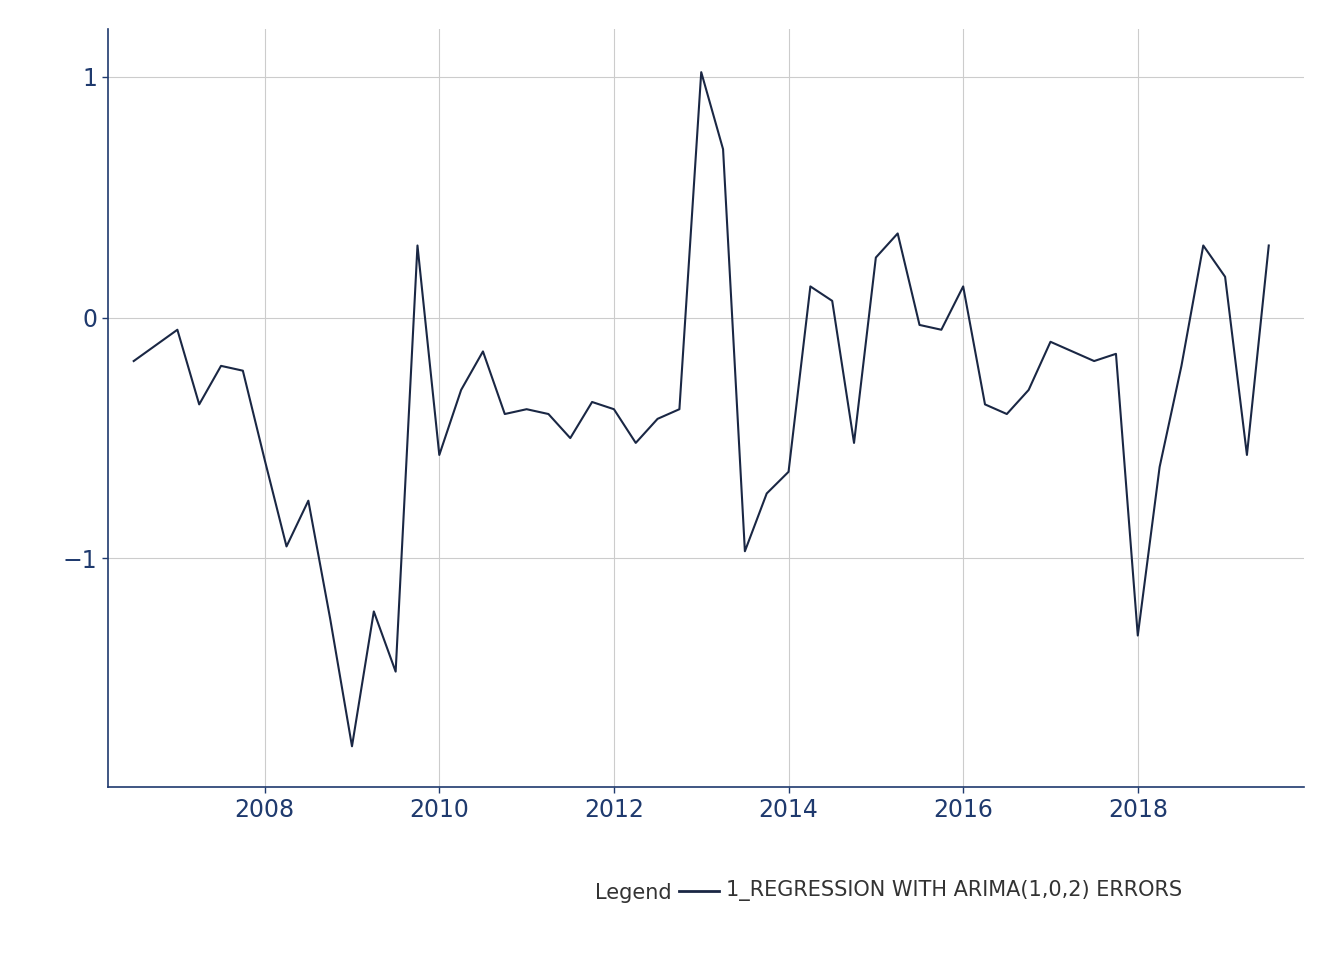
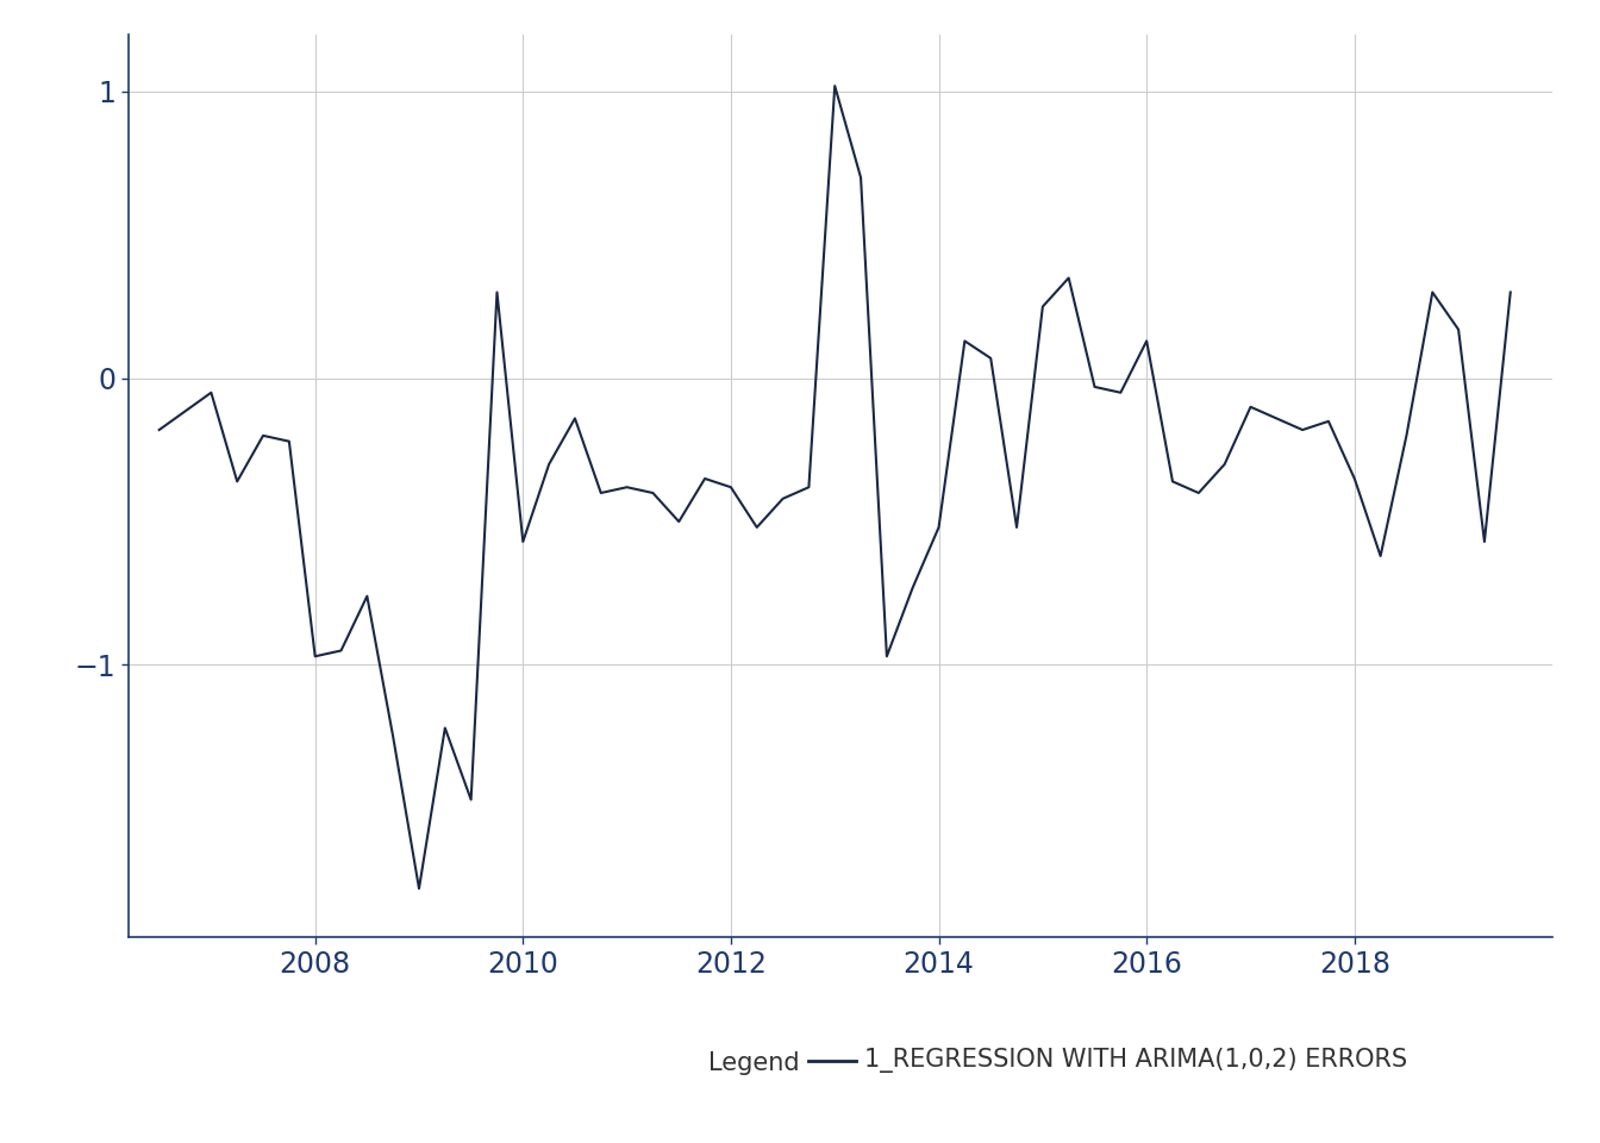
2008: -0.59 -> -0.97
2014: -0.64 -> -0.52
2018: -1.32 -> -0.35
